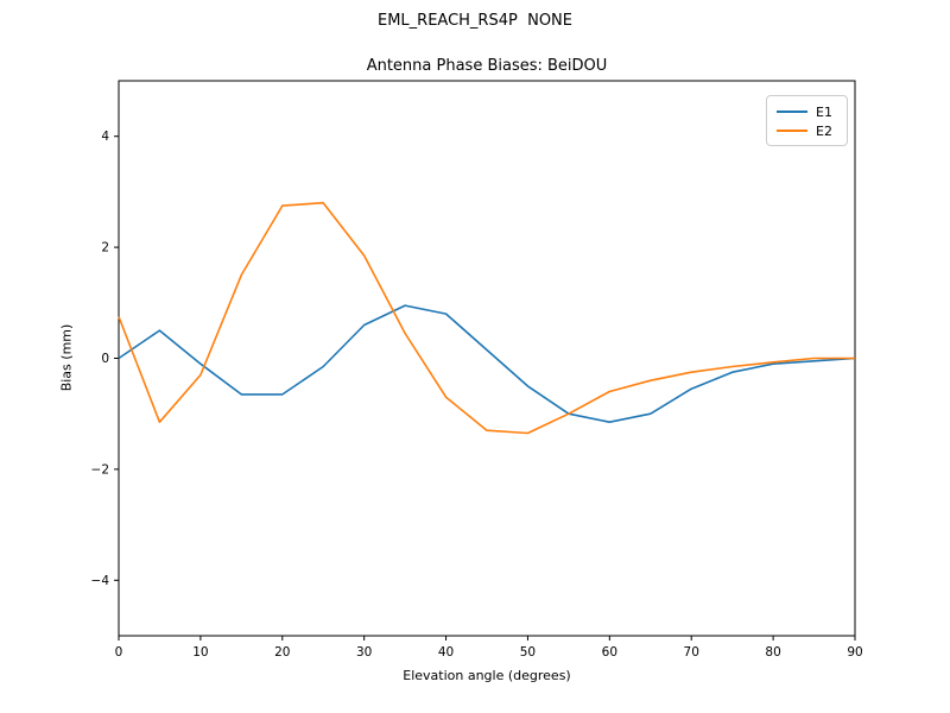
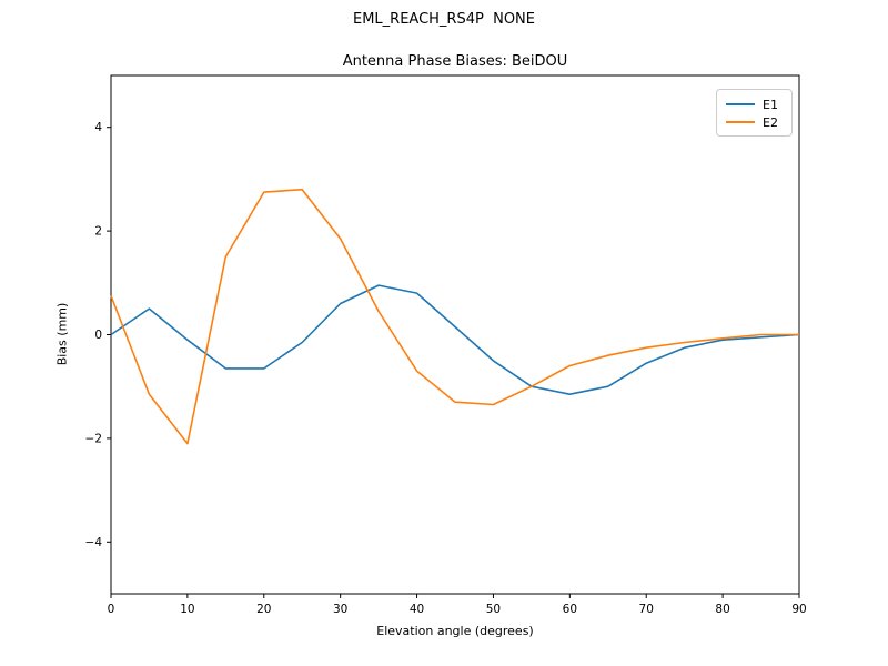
E2/10: -0.3 -> -2.1
